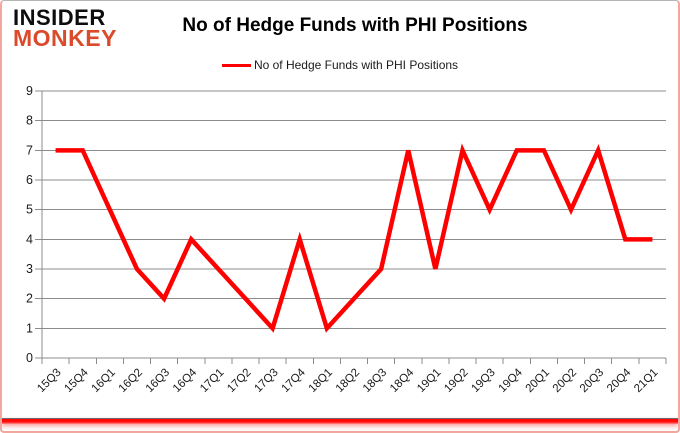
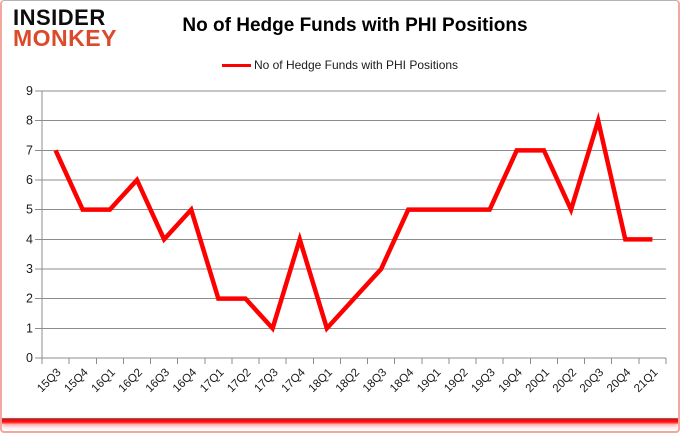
15Q4: 7 -> 5
16Q2: 3 -> 6
16Q3: 2 -> 4
16Q4: 4 -> 5
17Q1: 3 -> 2
18Q4: 7 -> 5
19Q1: 3 -> 5
19Q2: 7 -> 5
20Q3: 7 -> 8
